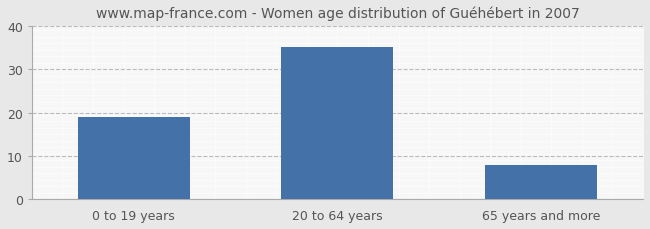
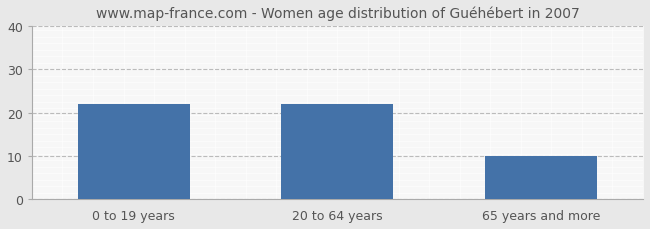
0 to 19 years: 19 -> 22
20 to 64 years: 35 -> 22
65 years and more: 8 -> 10
